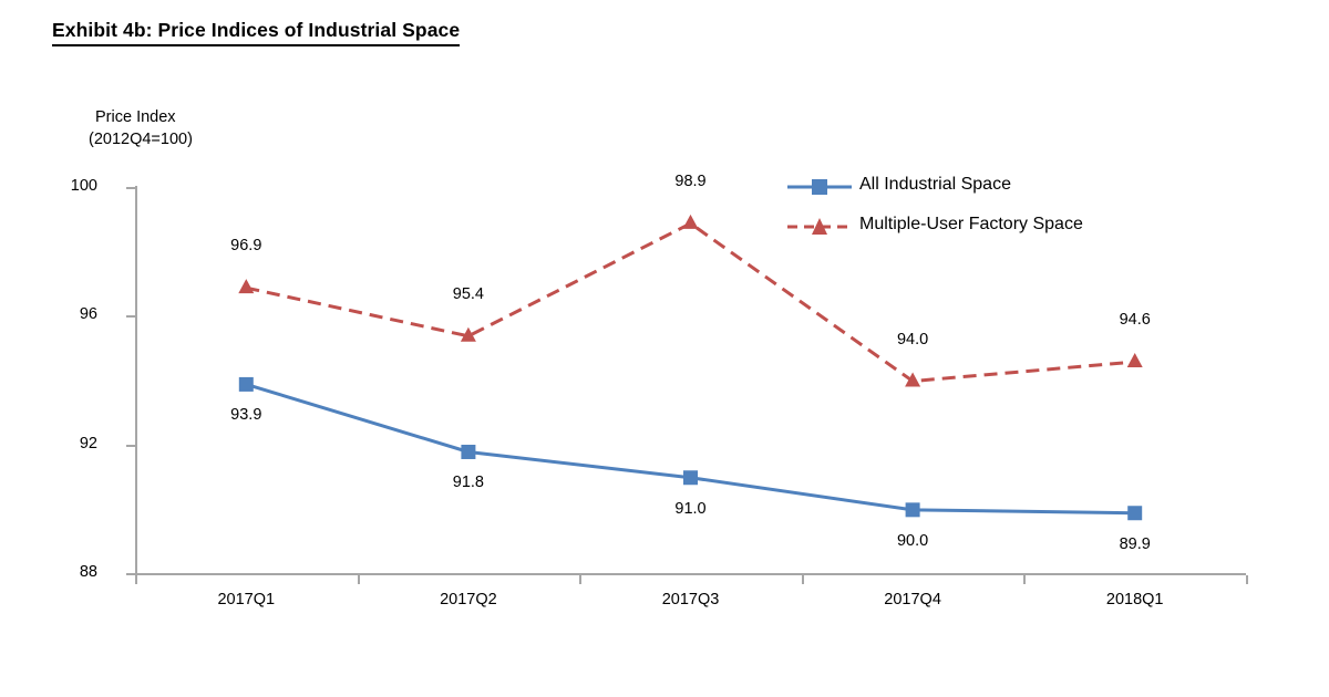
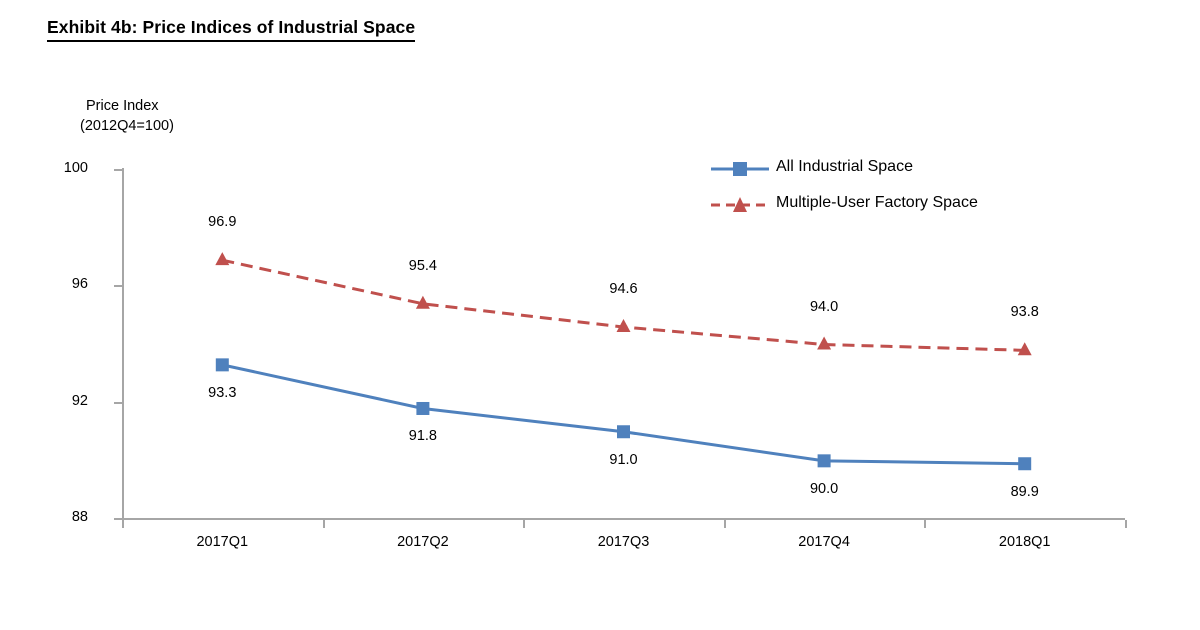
All Industrial Space/2017Q1: 93.9 -> 93.3
Multiple-User Factory Space/2017Q3: 98.9 -> 94.6
Multiple-User Factory Space/2018Q1: 94.6 -> 93.8
